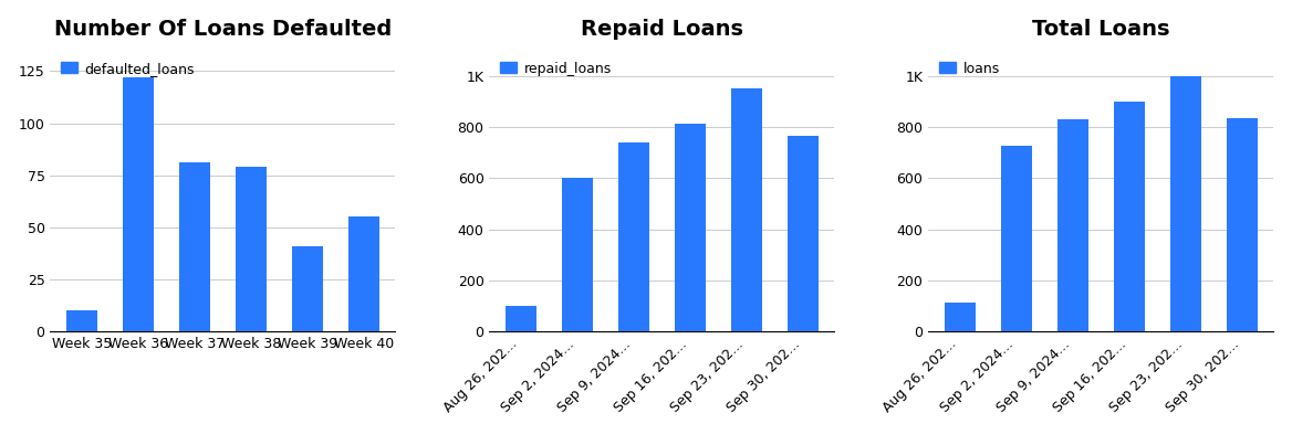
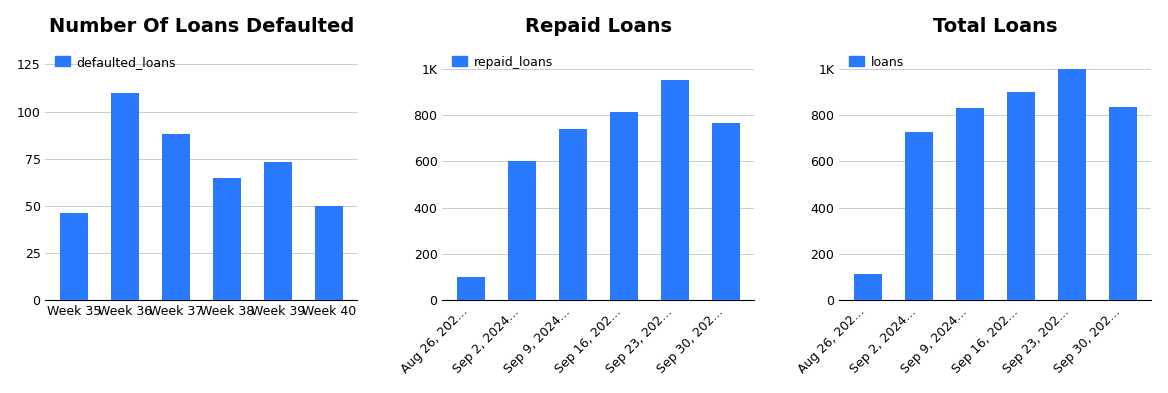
Number Of Loans Defaulted/Week 35: 10 -> 46
Number Of Loans Defaulted/Week 36: 122 -> 110
Number Of Loans Defaulted/Week 37: 81 -> 88
Number Of Loans Defaulted/Week 38: 79 -> 65
Number Of Loans Defaulted/Week 39: 41 -> 73
Number Of Loans Defaulted/Week 40: 55 -> 50
